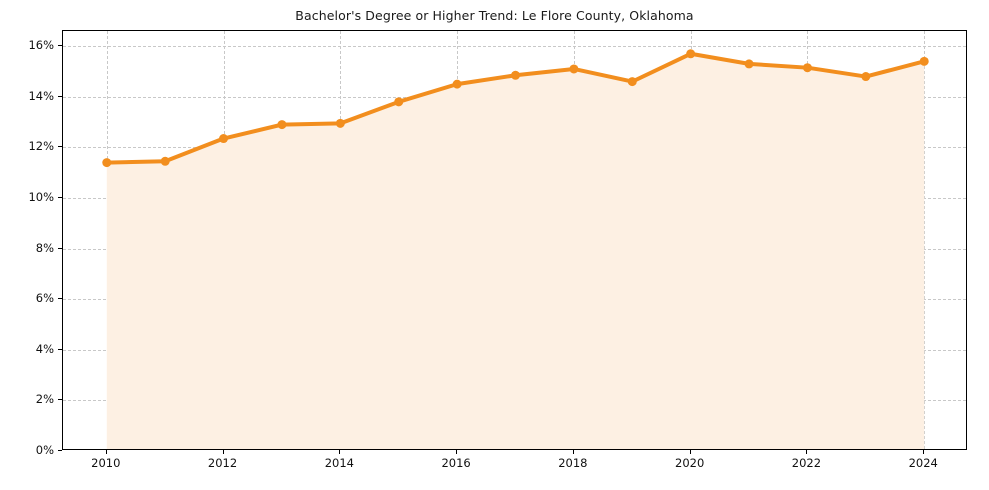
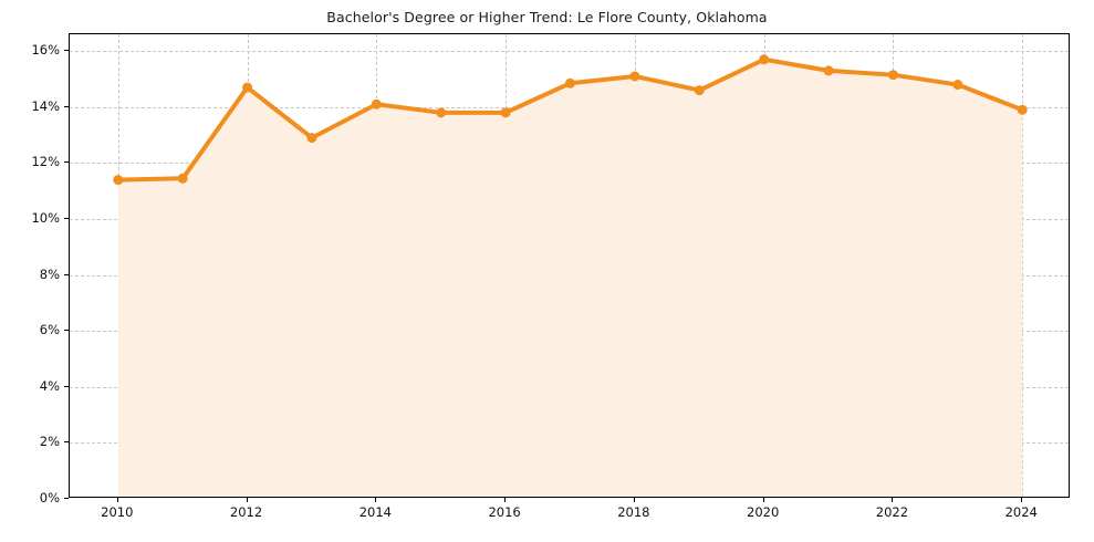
2012: 12.3% -> 14.7%
2014: 12.9% -> 14.1%
2016: 14.5% -> 13.8%
2024: 15.4% -> 13.9%
